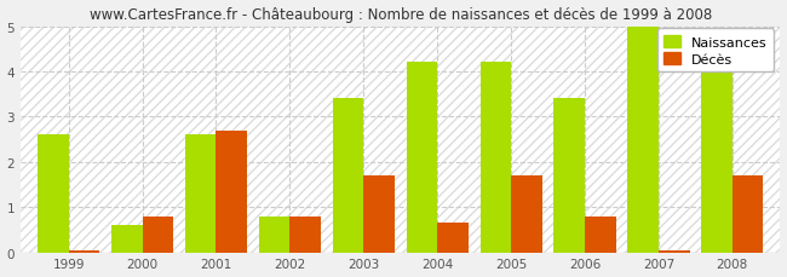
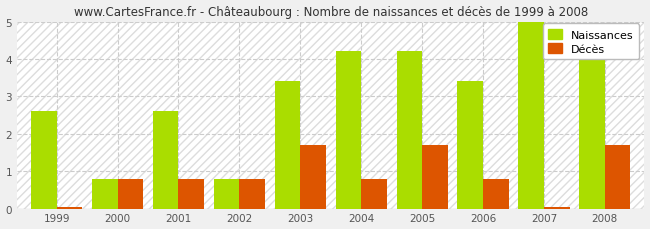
Naissances/2000: 0.6 -> 0.8
Décès/2001: 2.70 -> 0.80
Décès/2004: 0.65 -> 0.80
